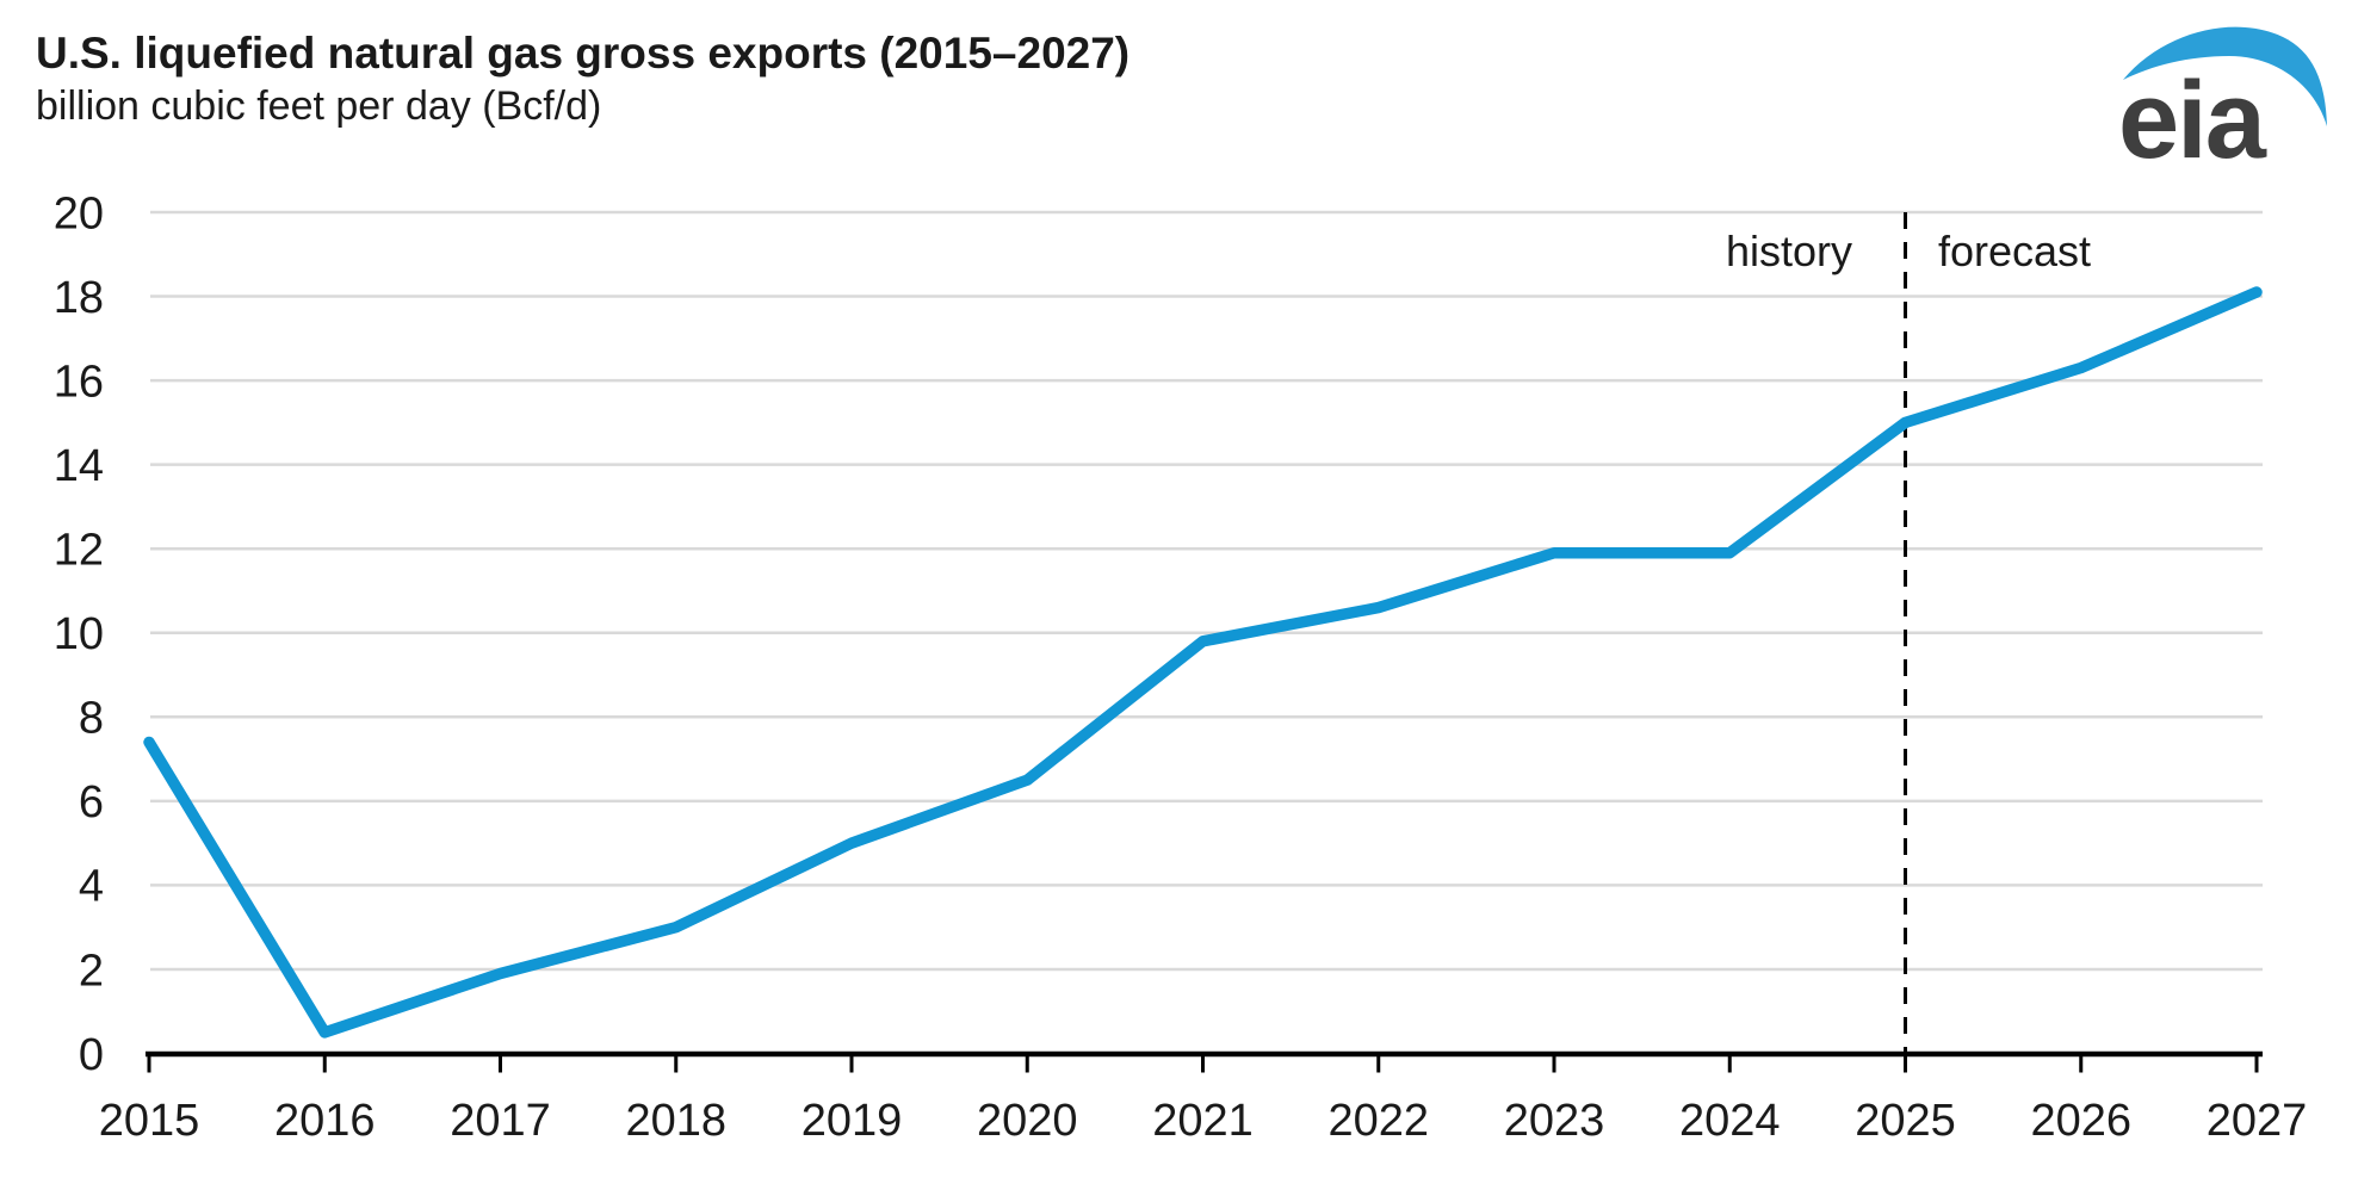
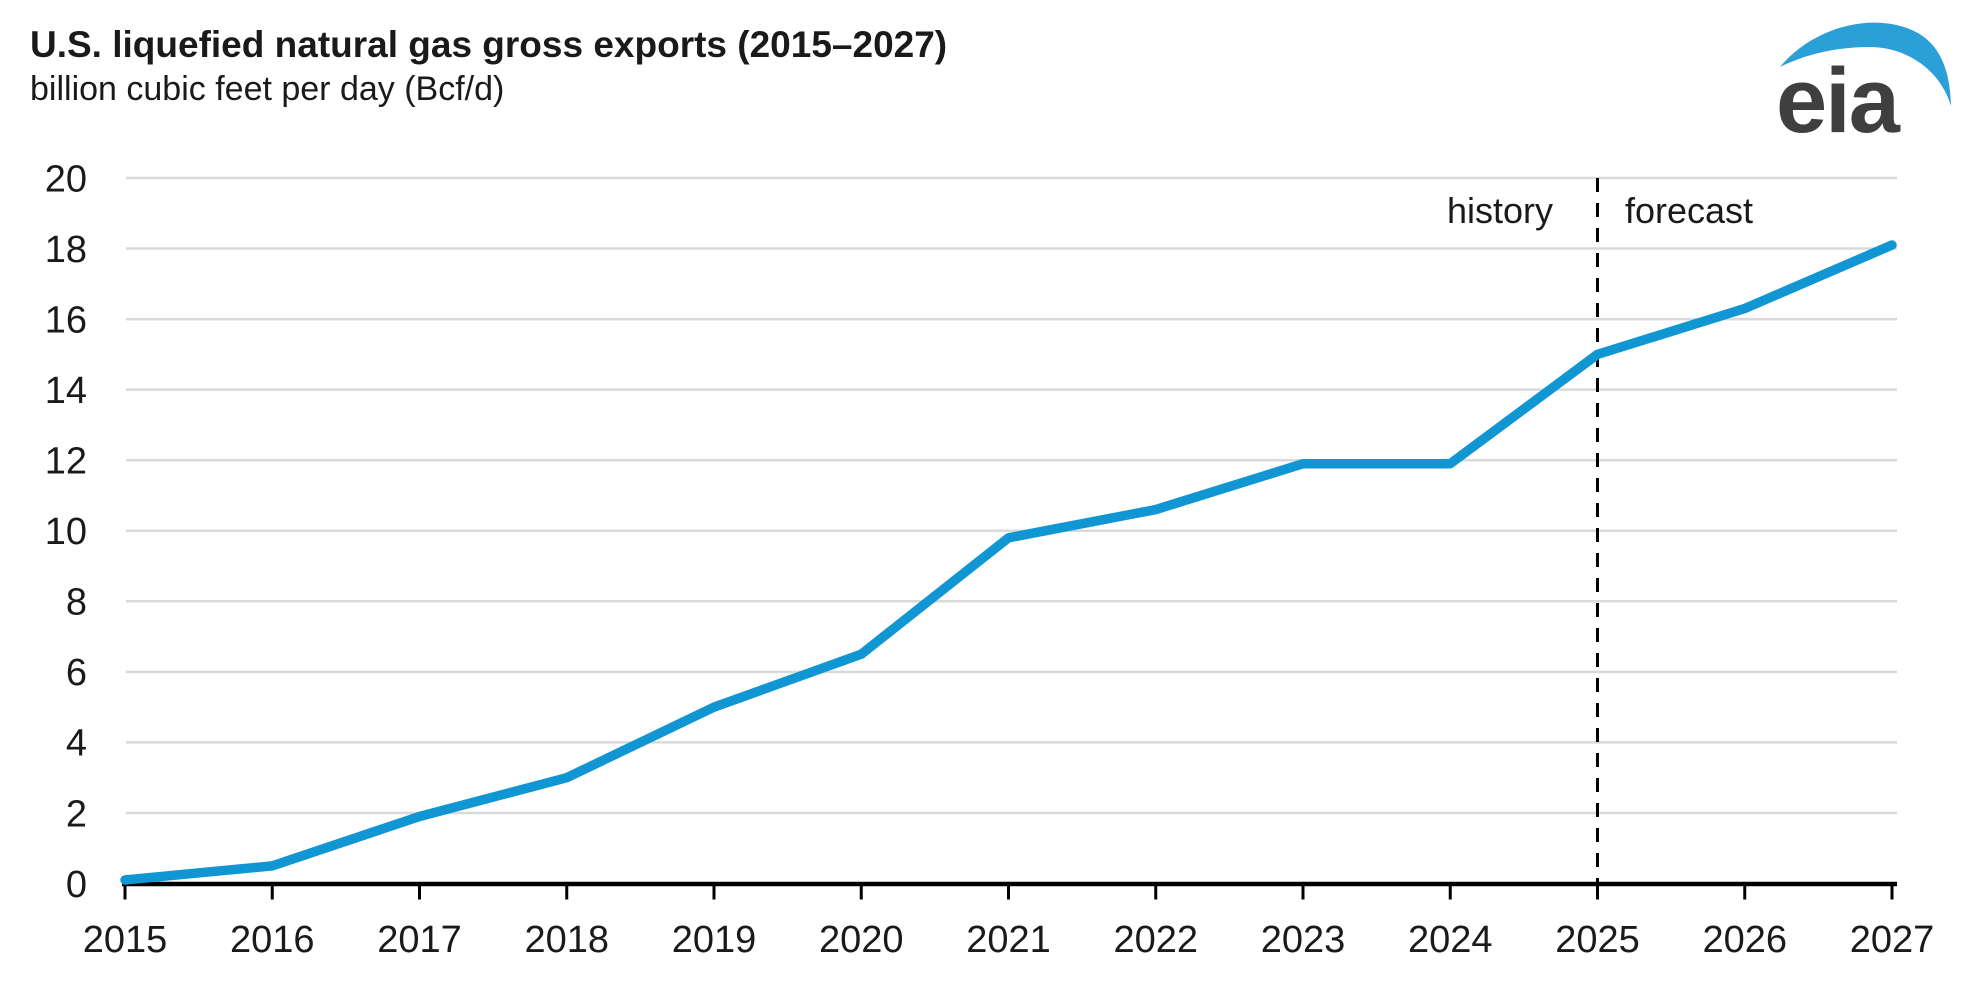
2015: 7.4 -> 0.1
